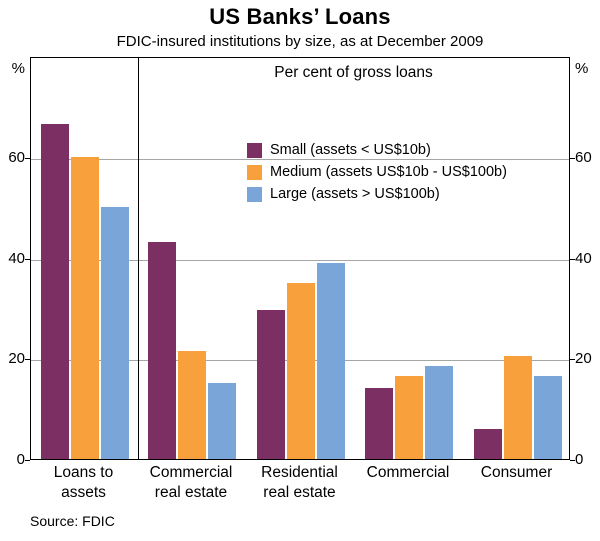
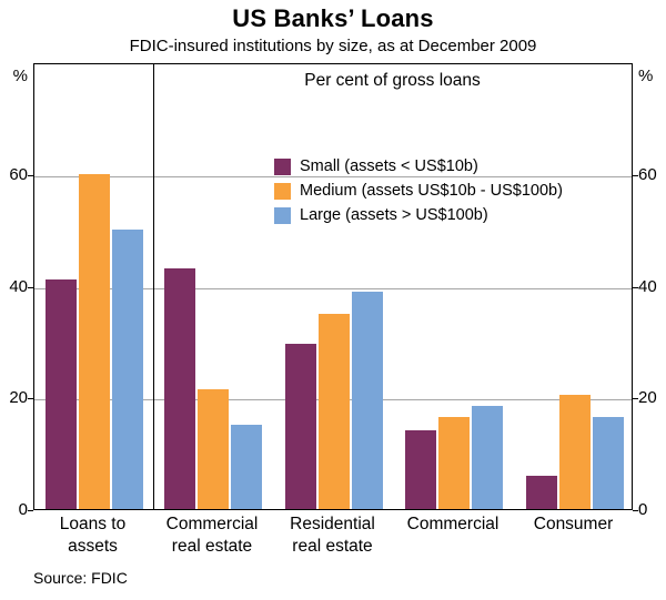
Small (assets < US$10b)/Loans to assets: 66 -> 41
